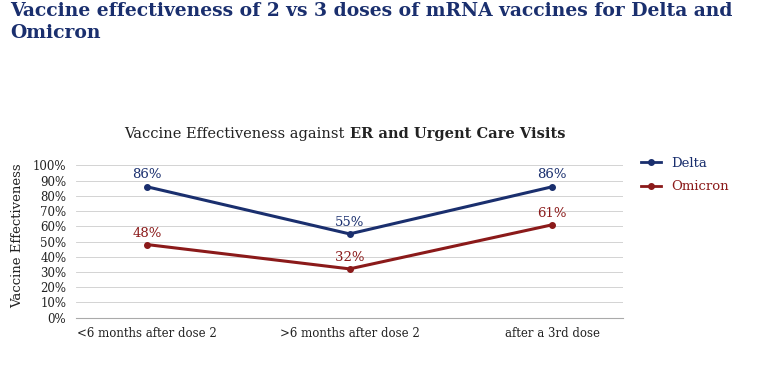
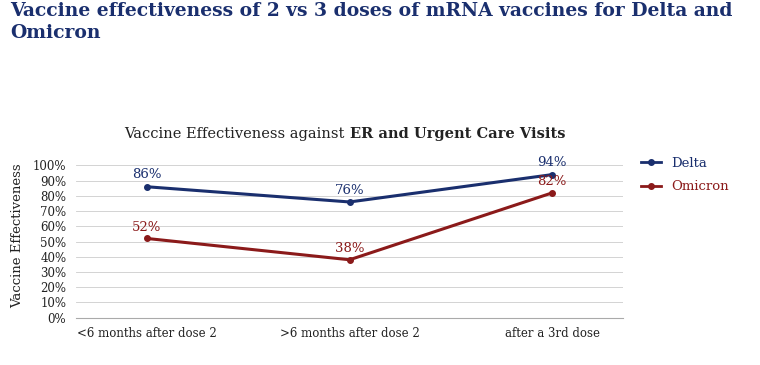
Omicron/<6 months after dose 2: 48% -> 52%
Delta/>6 months after dose 2: 55% -> 76%
Omicron/>6 months after dose 2: 32% -> 38%
Delta/after a 3rd dose: 86% -> 94%
Omicron/after a 3rd dose: 61% -> 82%
